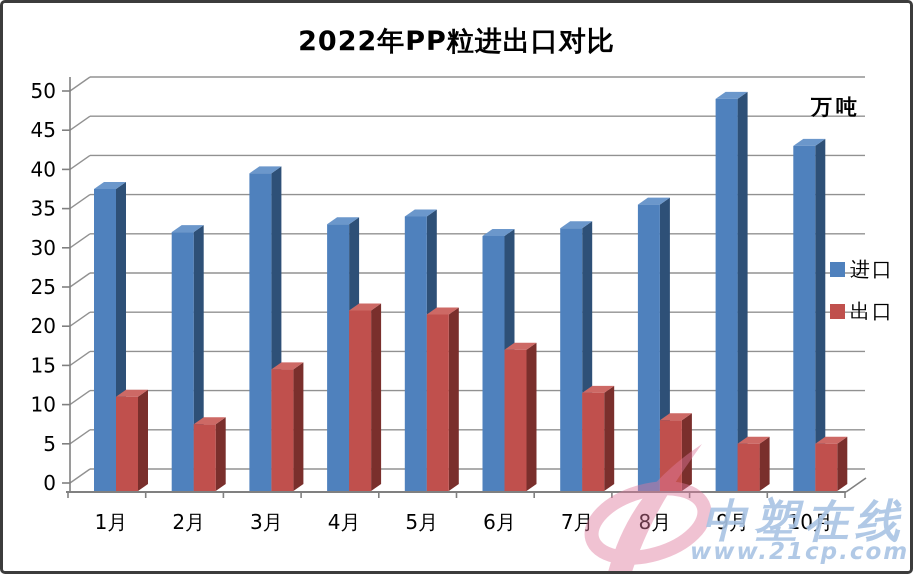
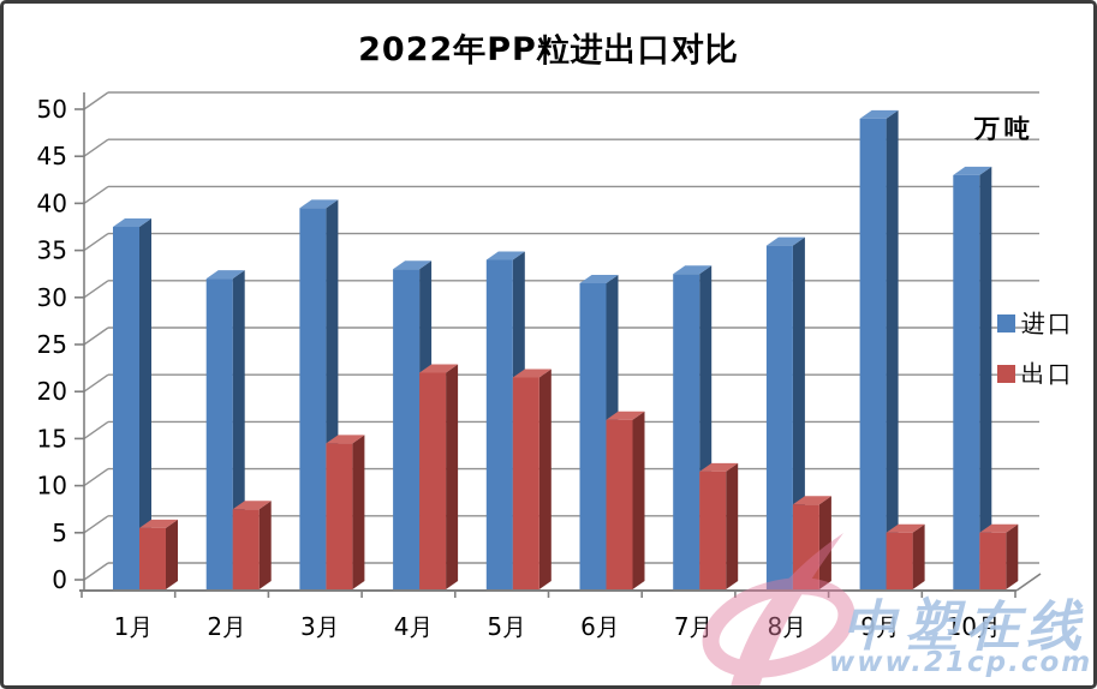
出口/1月: 11 -> 6
